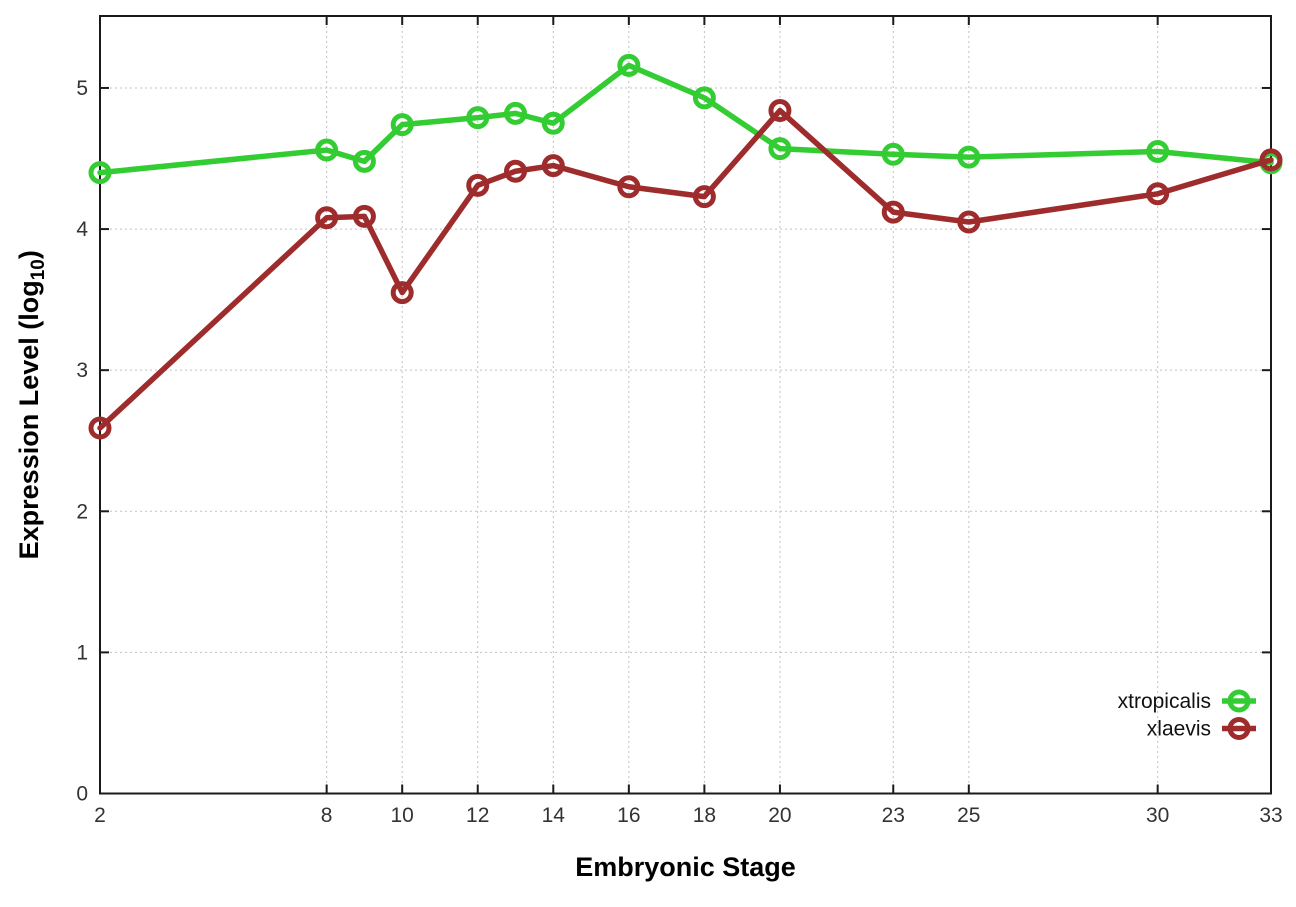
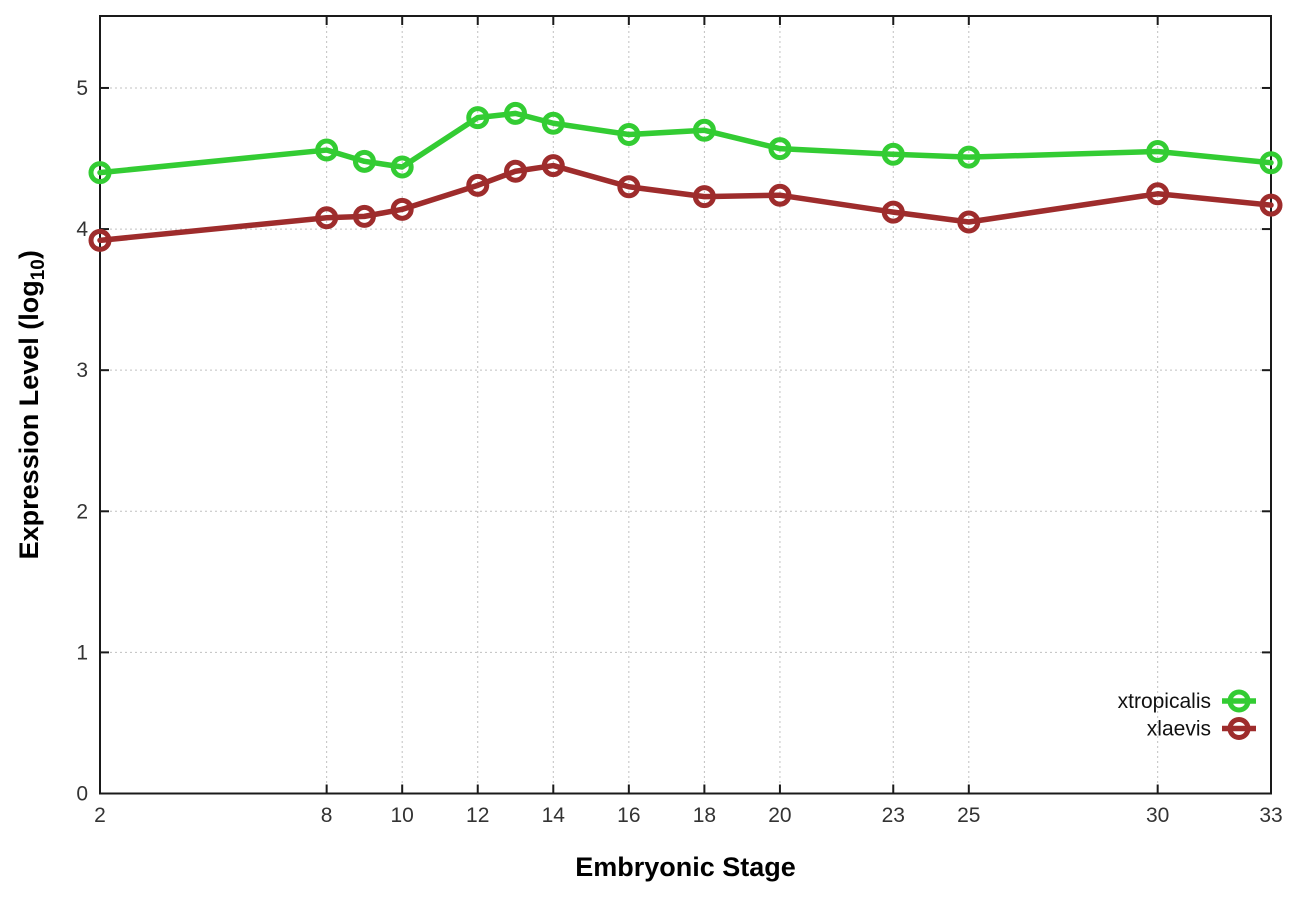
xlaevis/2: 2.59 -> 3.92
xtropicalis/10: 4.74 -> 4.44
xlaevis/10: 3.55 -> 4.14
xtropicalis/16: 5.16 -> 4.67
xtropicalis/18: 4.93 -> 4.70
xlaevis/20: 4.84 -> 4.24
xlaevis/33: 4.49 -> 4.17
